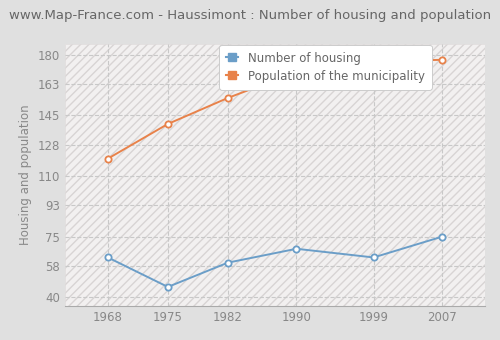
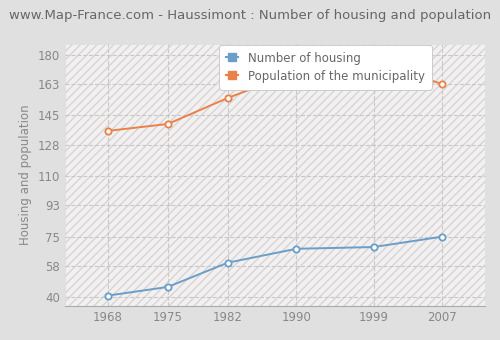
Number of housing/1968: 63 -> 41
Population of the municipality/1968: 120 -> 136
Number of housing/1999: 63 -> 69
Population of the municipality/2007: 177 -> 163
